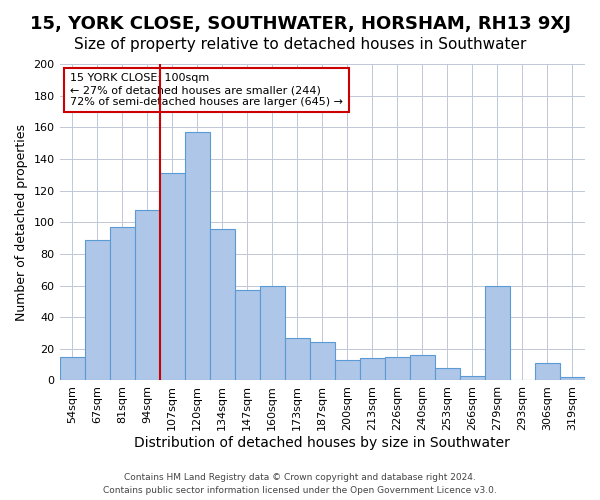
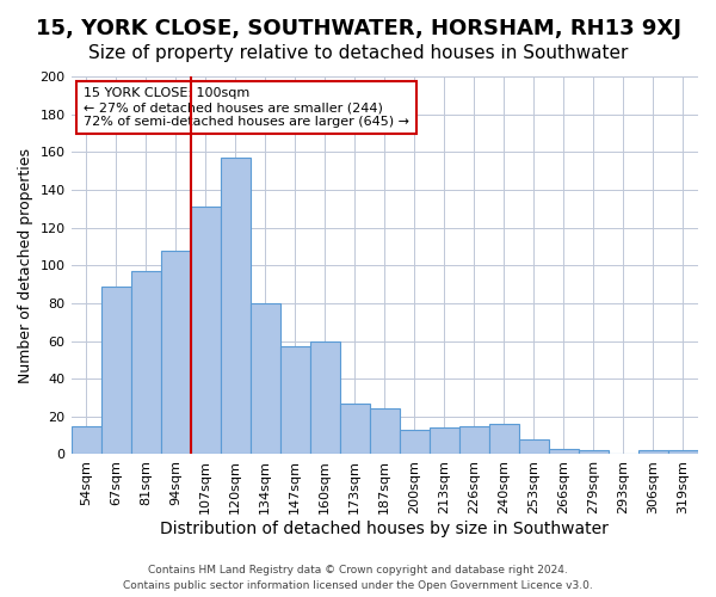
134sqm: 96 -> 80
279sqm: 60 -> 2
306sqm: 11 -> 2
